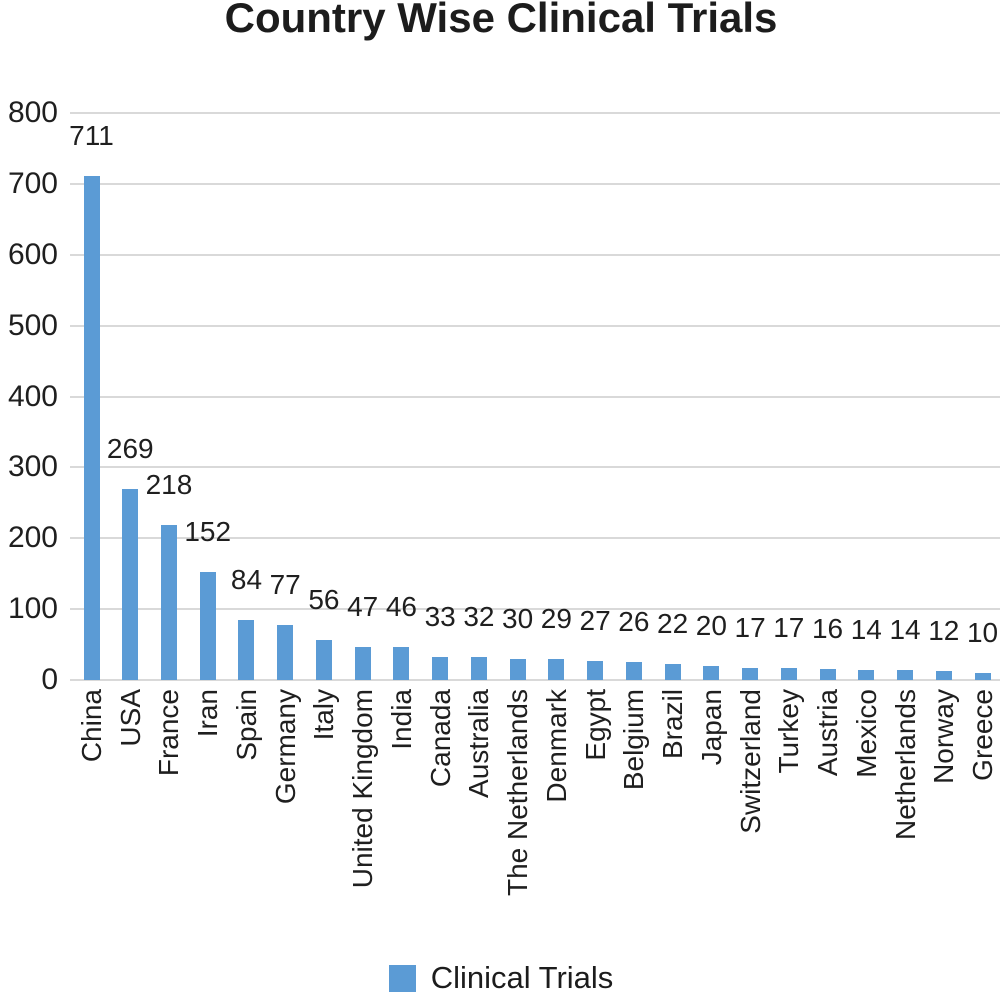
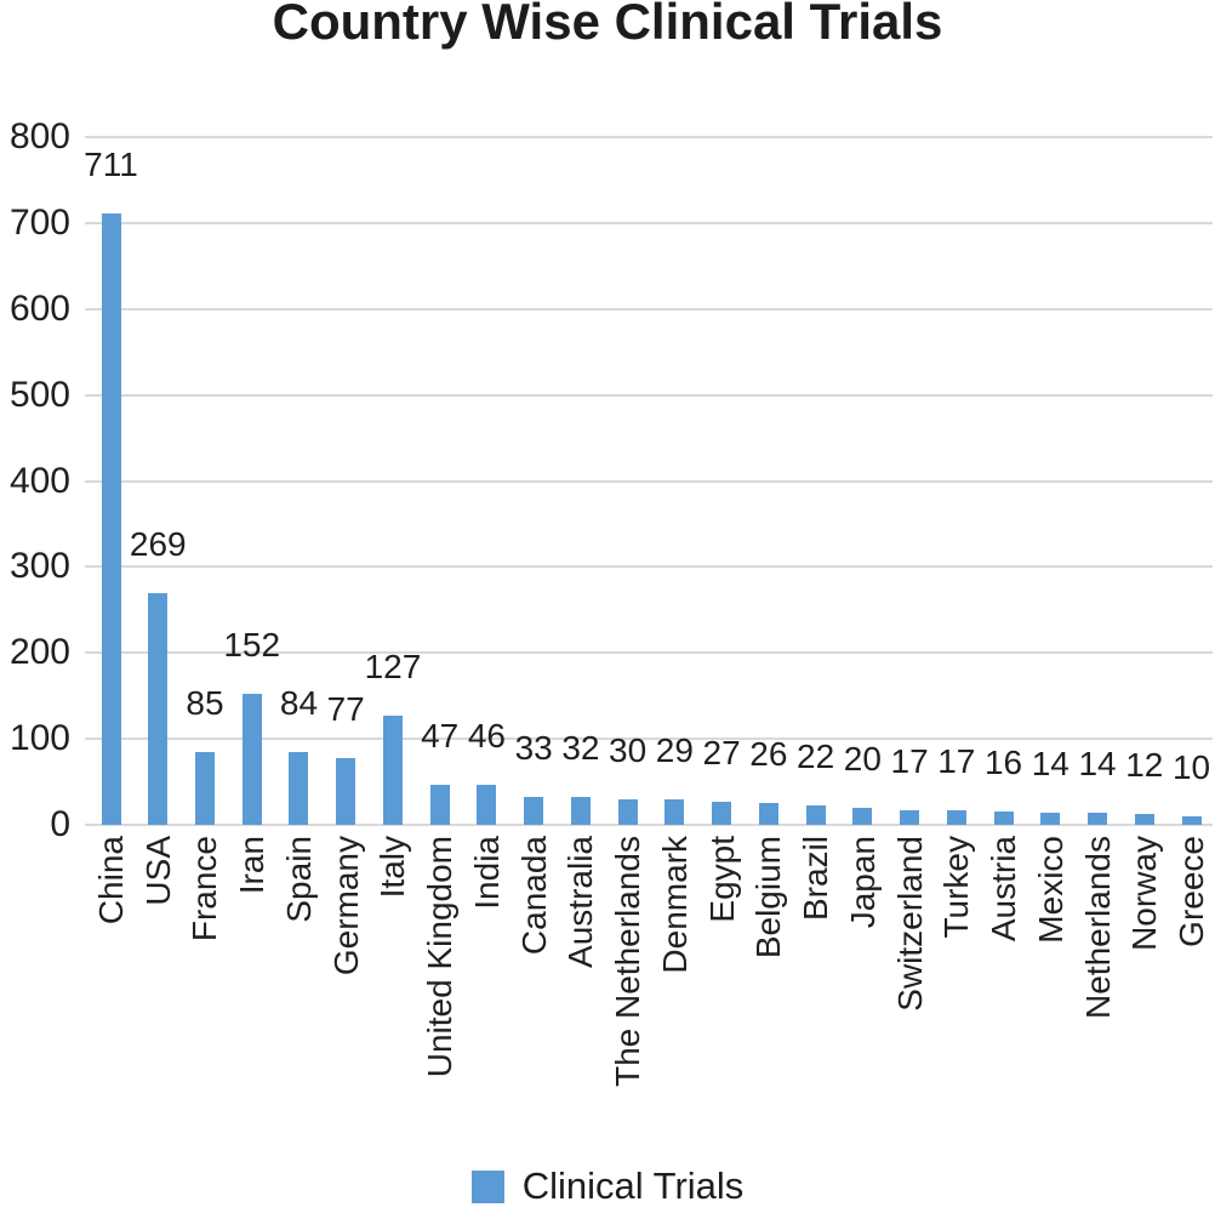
France: 218 -> 85
Italy: 56 -> 127
